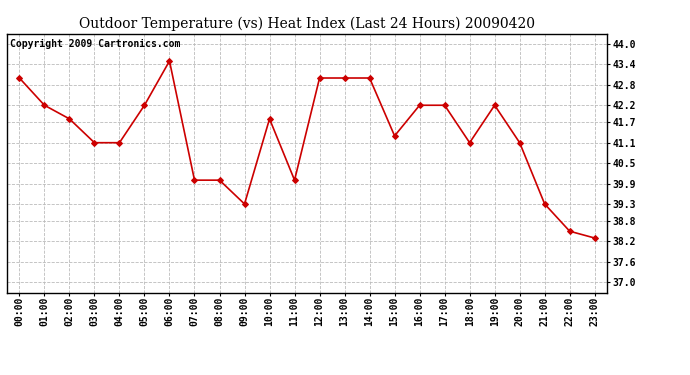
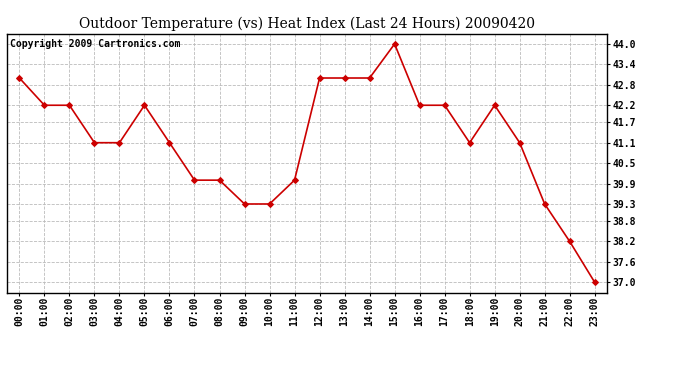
02:00: 41.8 -> 42.2
06:00: 43.5 -> 41.1
10:00: 41.8 -> 39.3
15:00: 41.3 -> 44.0
22:00: 38.5 -> 38.2
23:00: 38.3 -> 37.0
